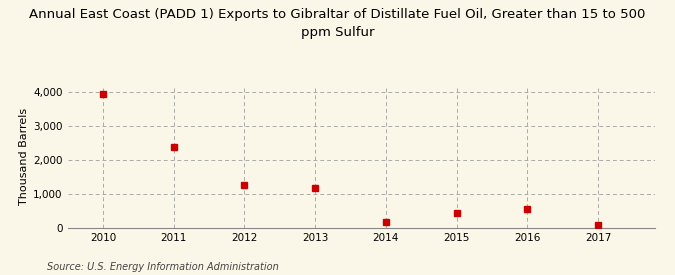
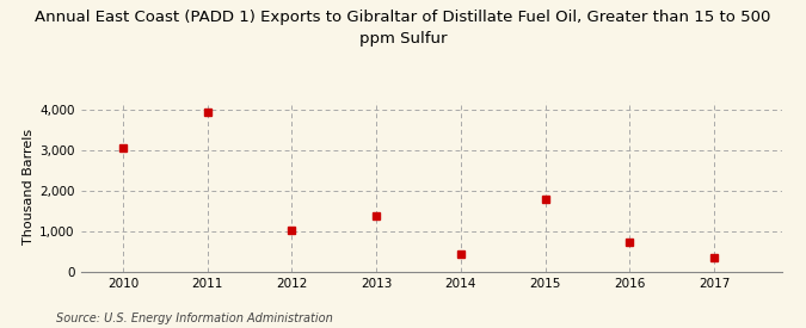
2010: 3,950 -> 3,050
2011: 2,380 -> 3,950
2012: 1,270 -> 1,050
2013: 1,170 -> 1,400
2014: 190 -> 450
2015: 440 -> 1,800
2016: 560 -> 750
2017: 90 -> 350
